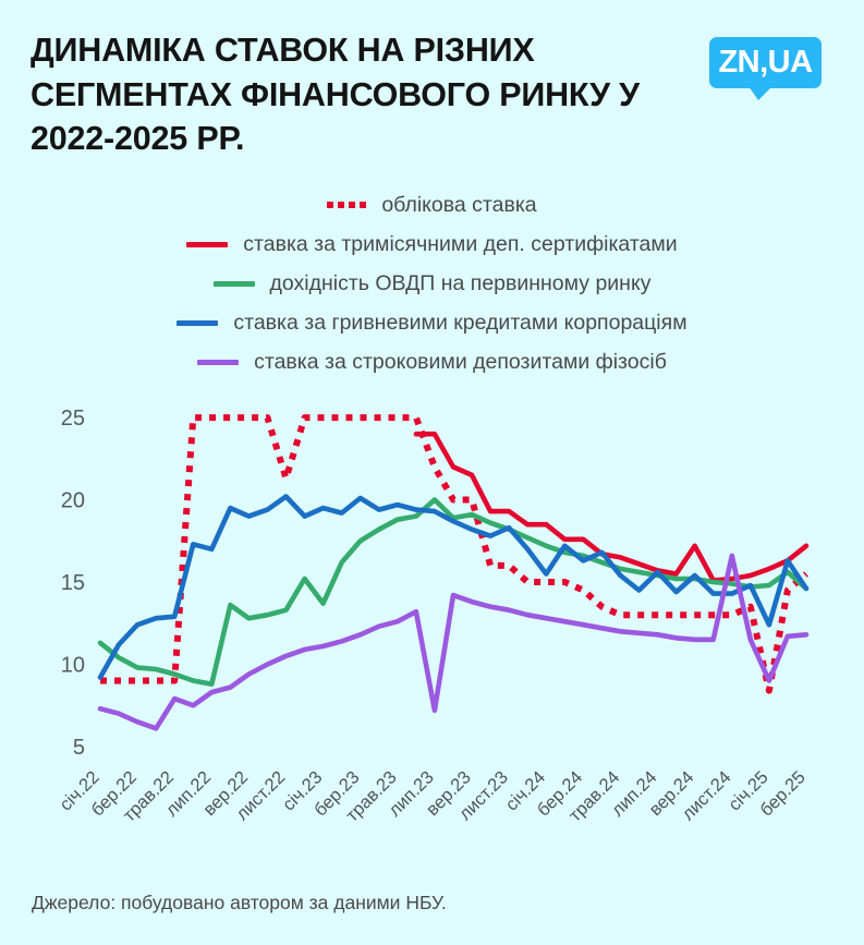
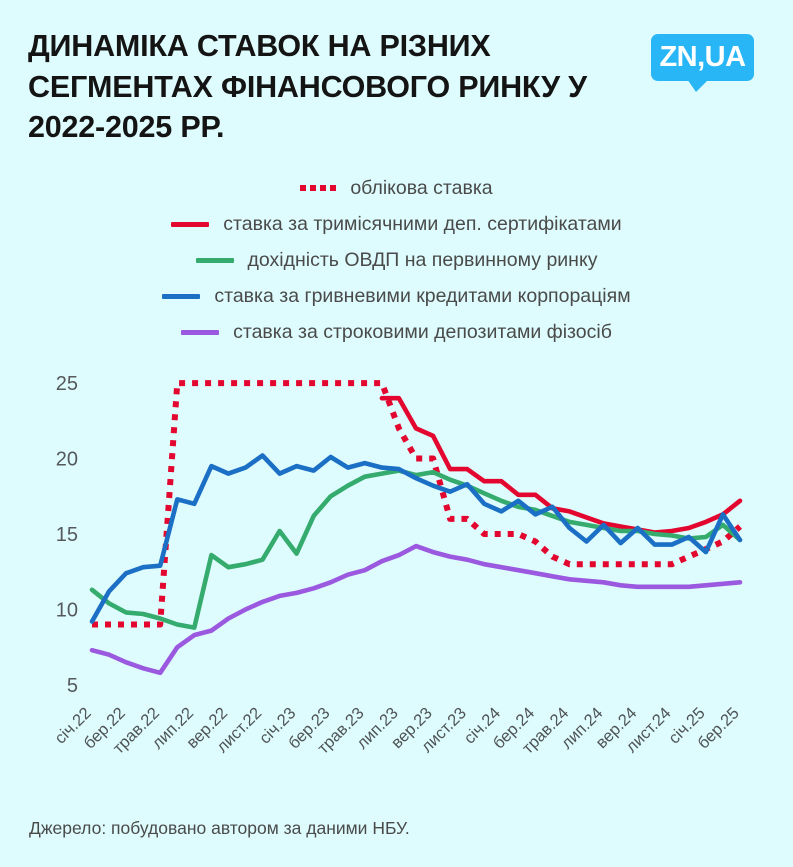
ставка за строковими депозитами фізосіб/трав.22: 7.9 -> 5.8
облікова ставка/лист.22: 21.3 -> 25.0
дохідність ОВДП на первинному ринку/лип.23: 20.0 -> 19.2
ставка за строковими депозитами фізосіб/лип.23: 7.2 -> 13.6
ставка за гривневими кредитами корпораціям/січ.24: 15.5 -> 16.5
ставка за тримісячними деп. сертифікатами/вер.24: 17.2 -> 15.3
ставка за строковими депозитами фізосіб/лист.24: 16.6 -> 11.5
облікова ставка/січ.25: 8.4 -> 14.0
ставка за гривневими кредитами корпораціям/січ.25: 12.4 -> 13.8
ставка за строковими депозитами фізосіб/січ.25: 9.0 -> 11.6
